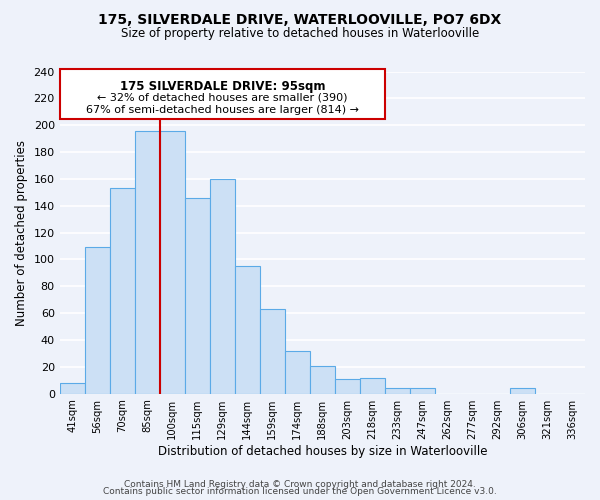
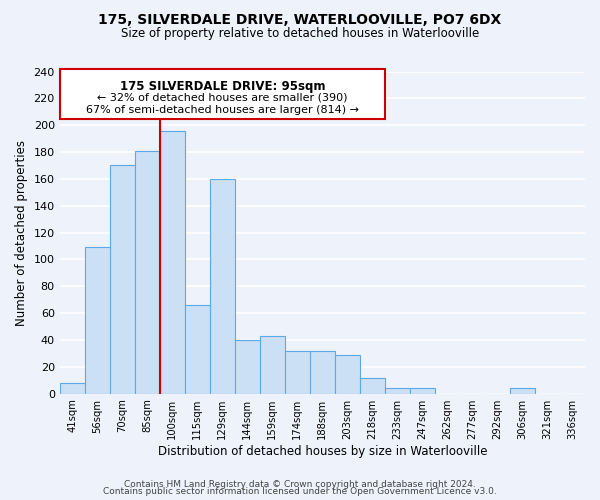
70sqm: 153 -> 170
85sqm: 196 -> 181
115sqm: 146 -> 66
144sqm: 95 -> 40
159sqm: 63 -> 43
188sqm: 21 -> 32
203sqm: 11 -> 29
